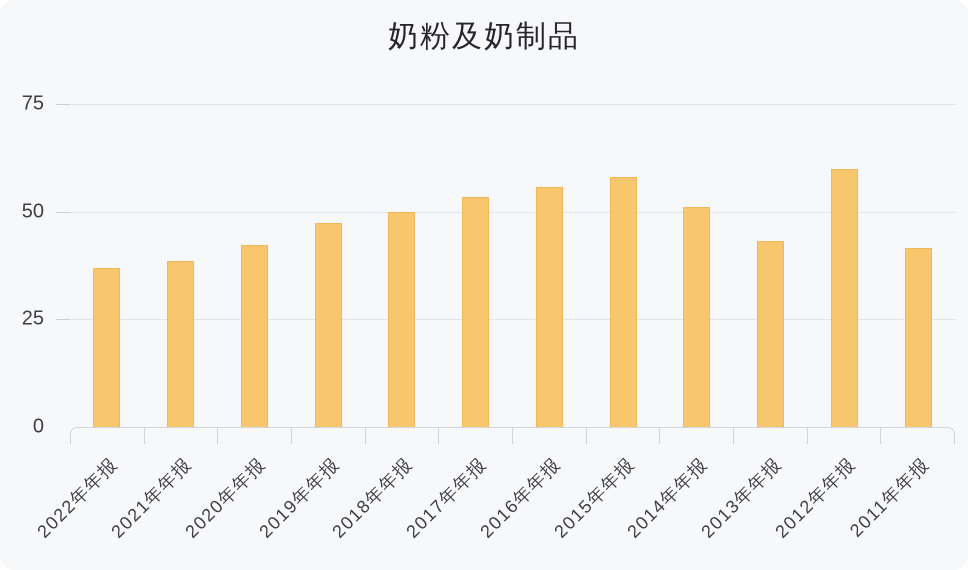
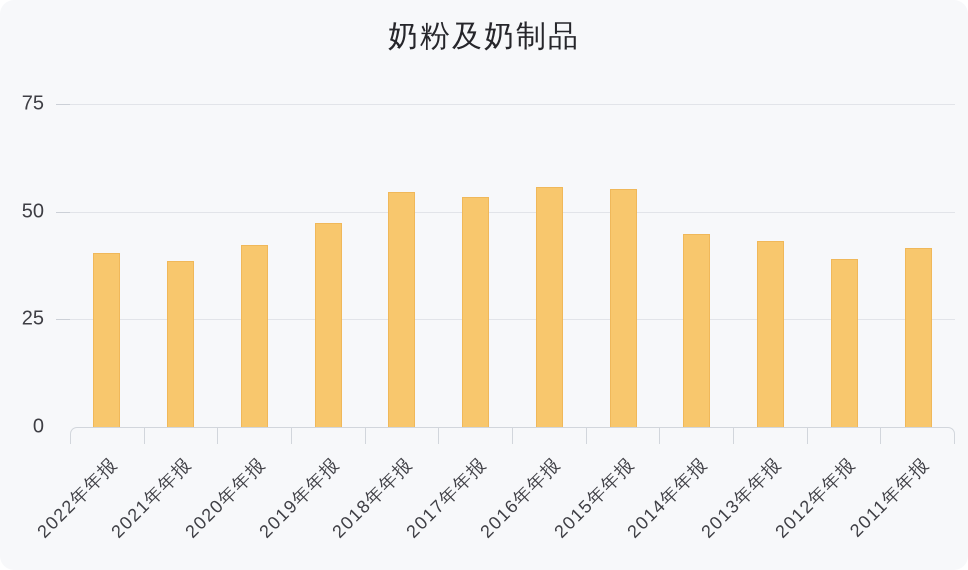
2022年年报: 37 -> 40
2018年年报: 50 -> 54
2015年年报: 58 -> 55
2014年年报: 51 -> 45
2012年年报: 60 -> 39
